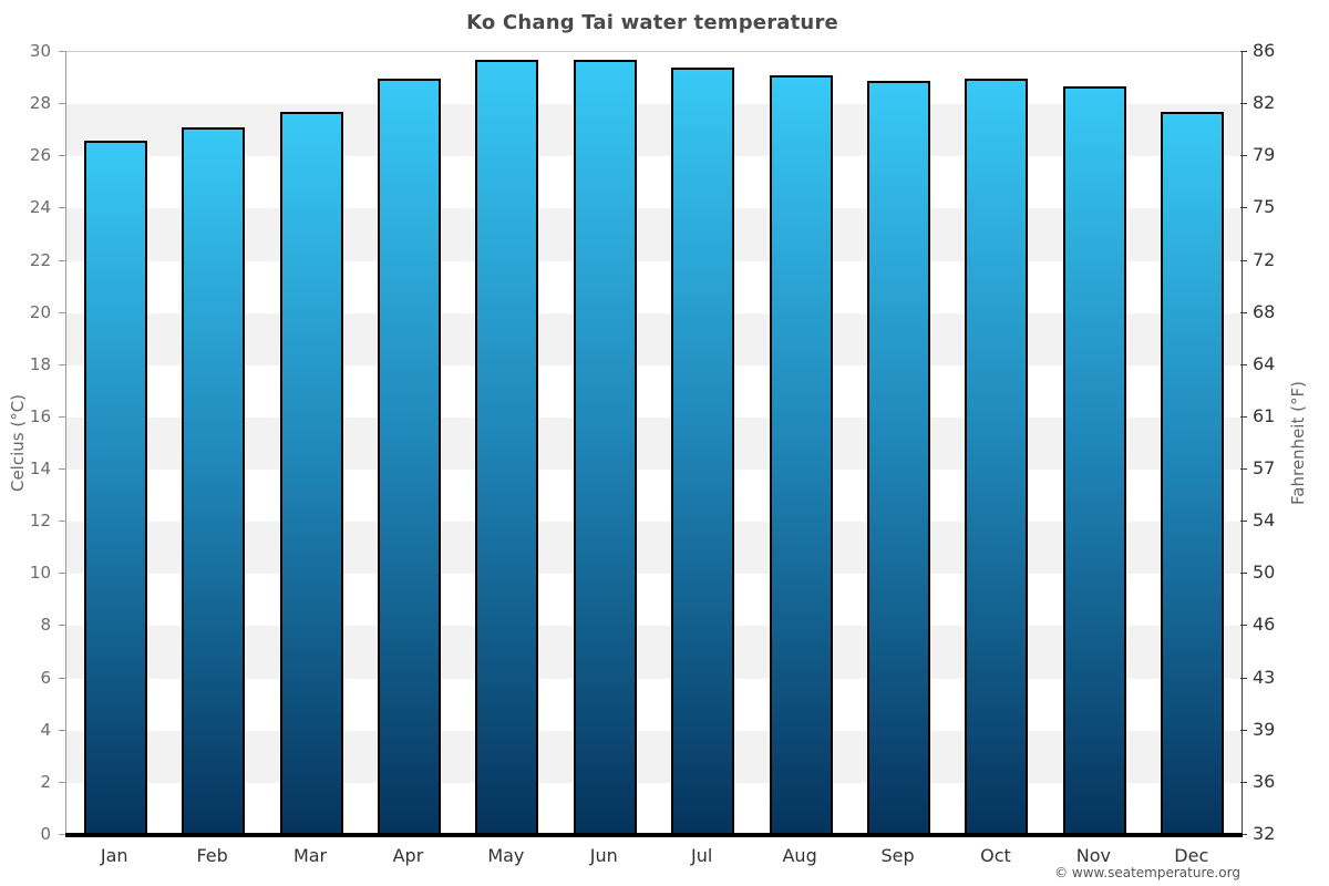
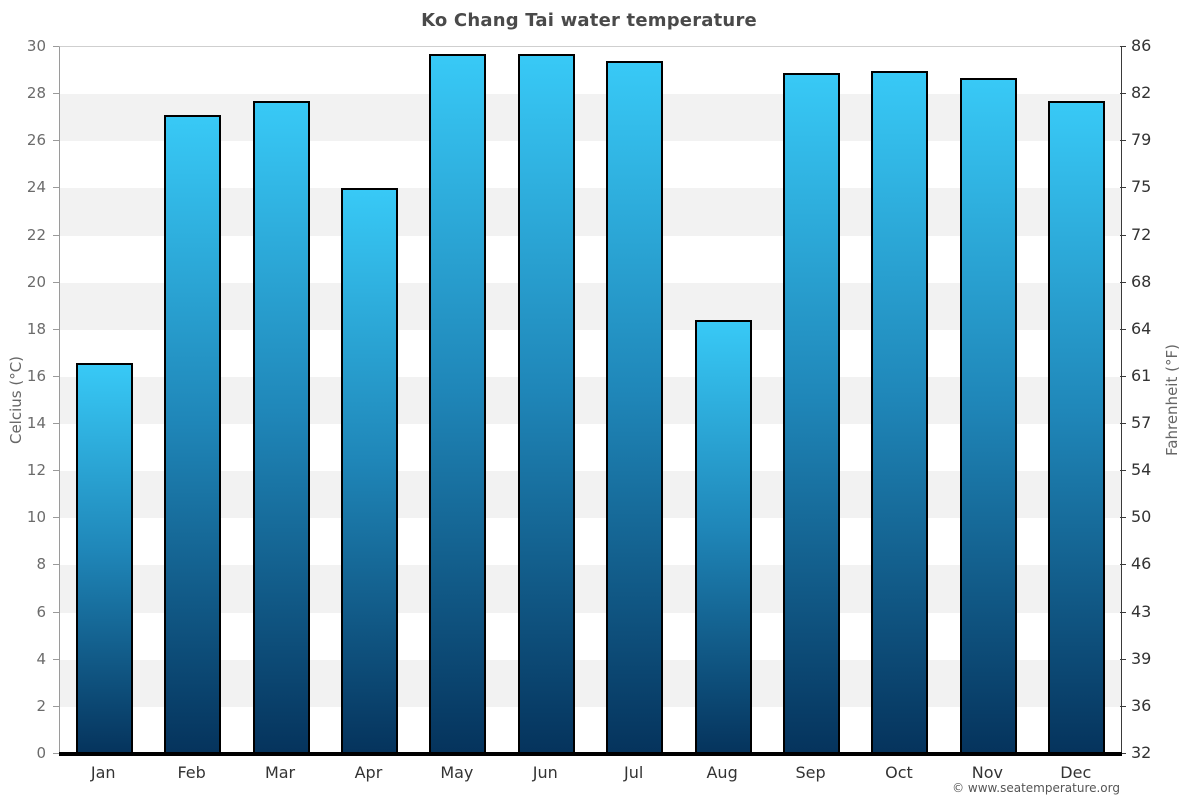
Jan: 26.6 -> 16.6
Apr: 29.0 -> 24.0
Aug: 29.1 -> 18.4
